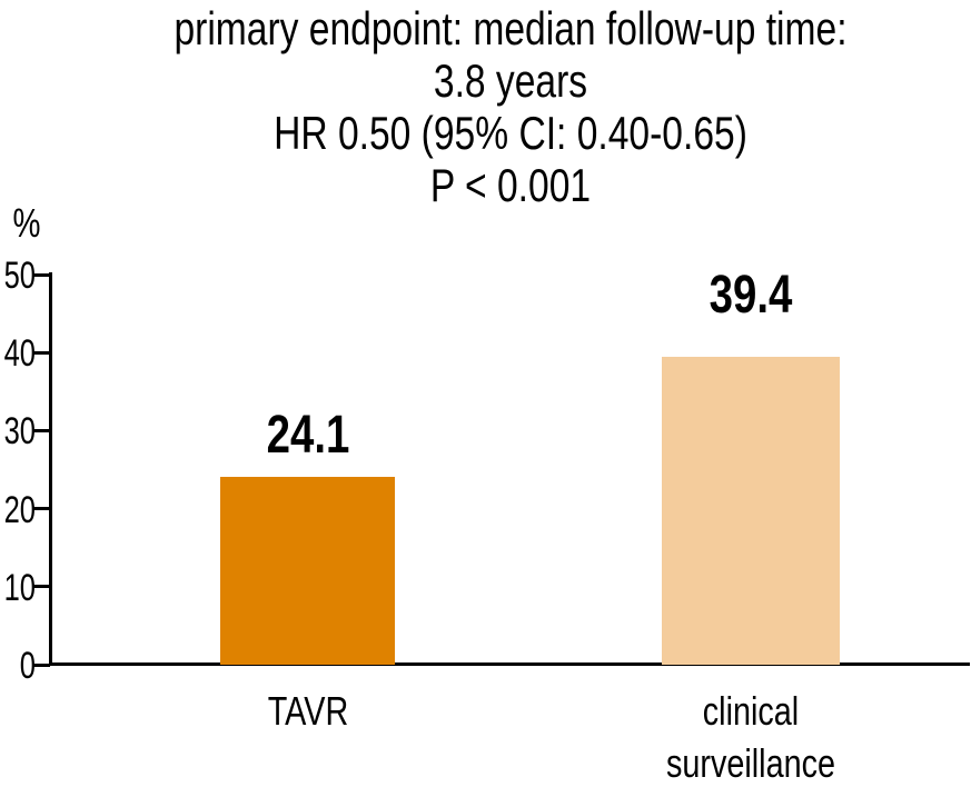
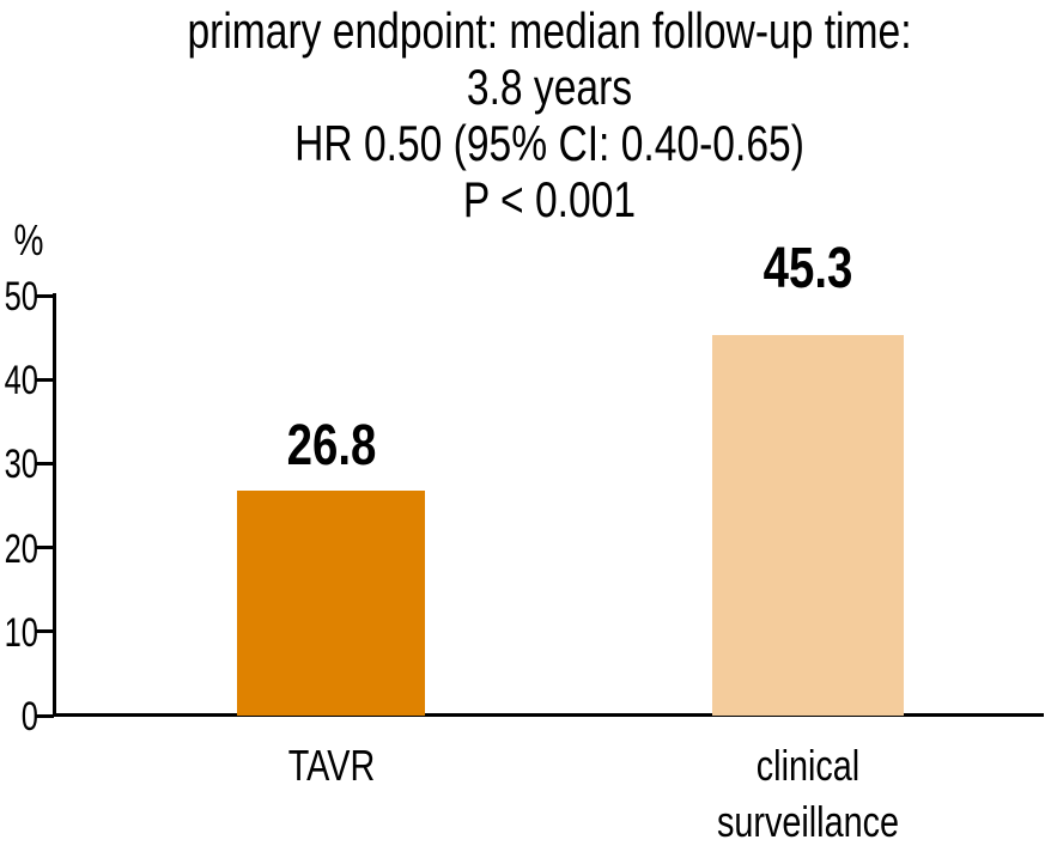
TAVR: 24.1 -> 26.8
clinical surveillance: 39.4 -> 45.3
